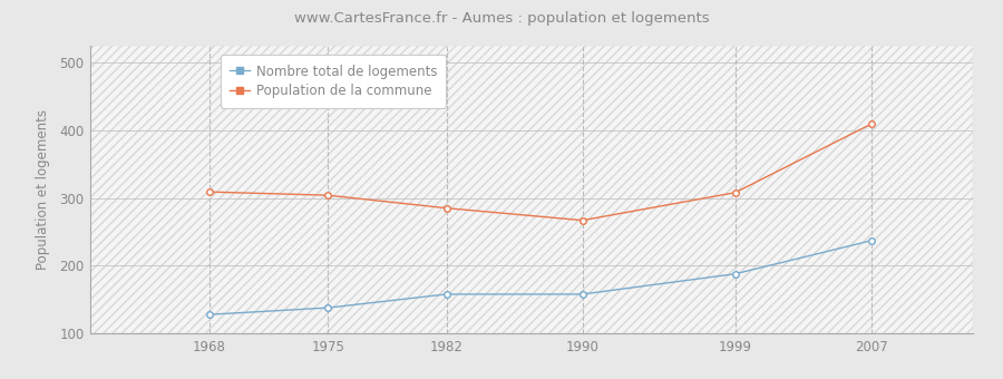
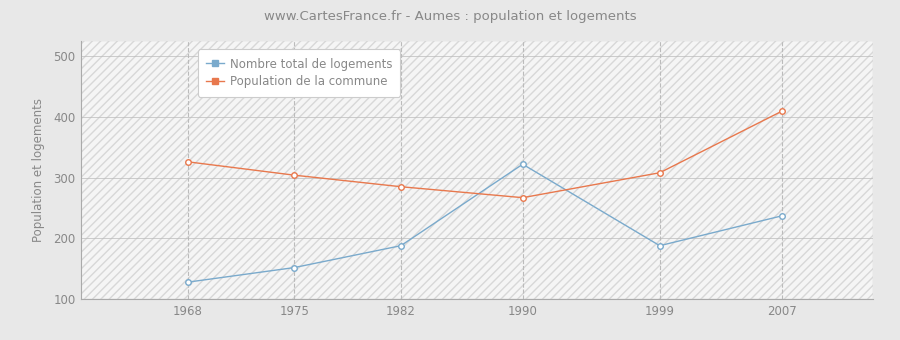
Population de la commune/1968: 309 -> 326
Nombre total de logements/1975: 138 -> 152
Nombre total de logements/1982: 158 -> 188
Nombre total de logements/1990: 158 -> 322
